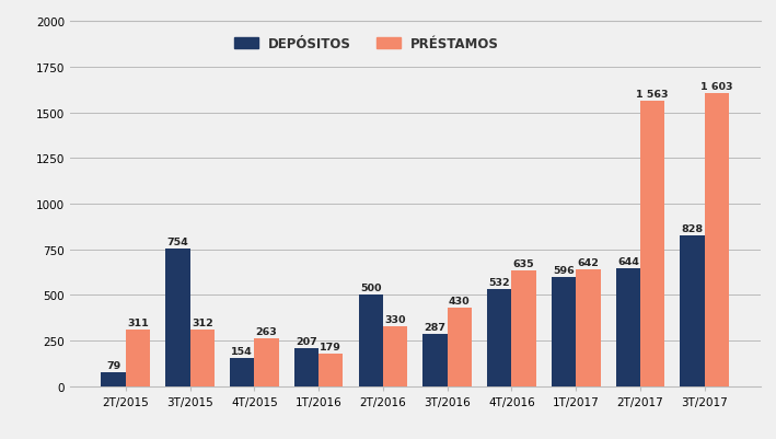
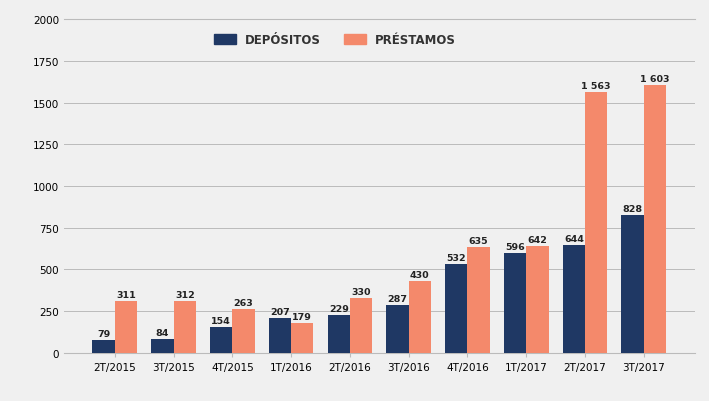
DEPÓSITOS/3T/2015: 754 -> 84
DEPÓSITOS/2T/2016: 500 -> 229
